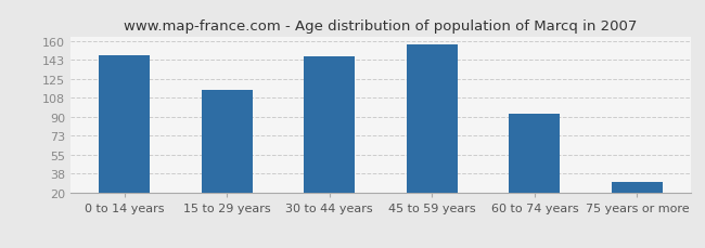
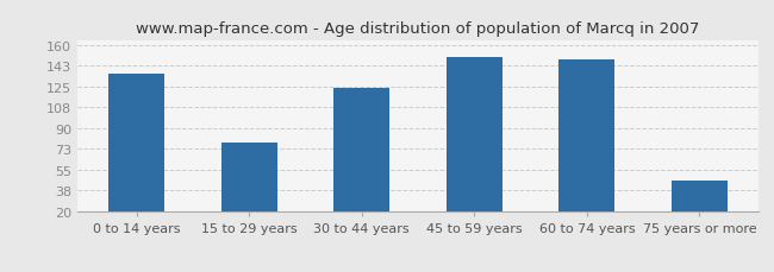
0 to 14 years: 147 -> 136
15 to 29 years: 115 -> 78
30 to 44 years: 146 -> 124
45 to 59 years: 157 -> 150
60 to 74 years: 93 -> 148
75 years or more: 30 -> 46
